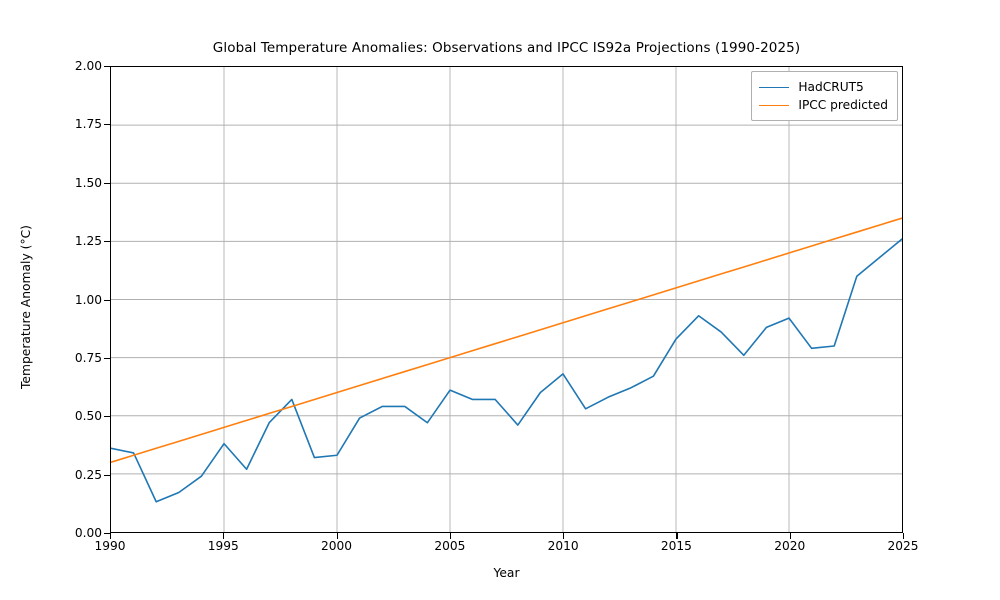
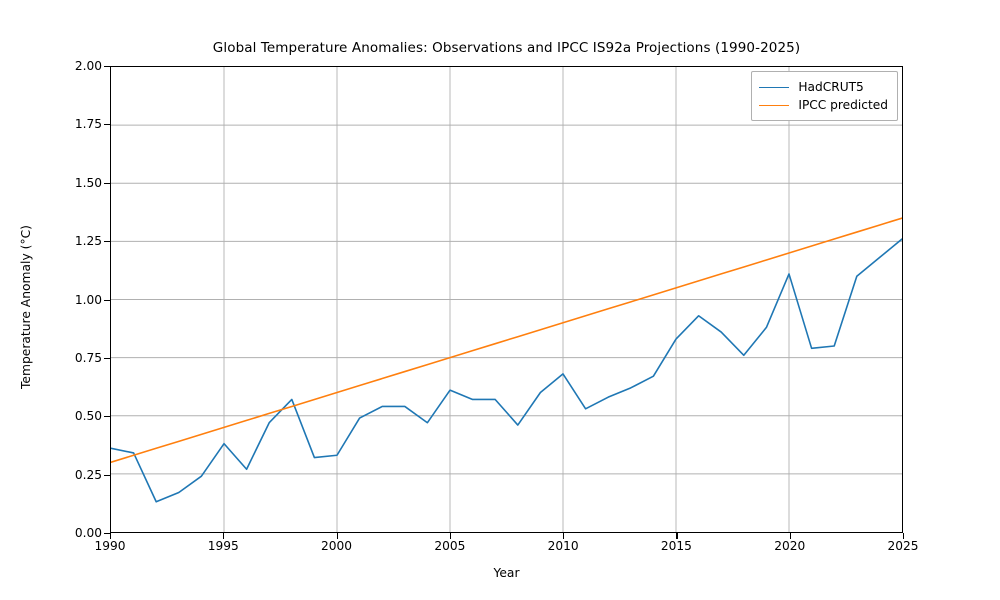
HadCRUT5/2020: 0.92 -> 1.11
